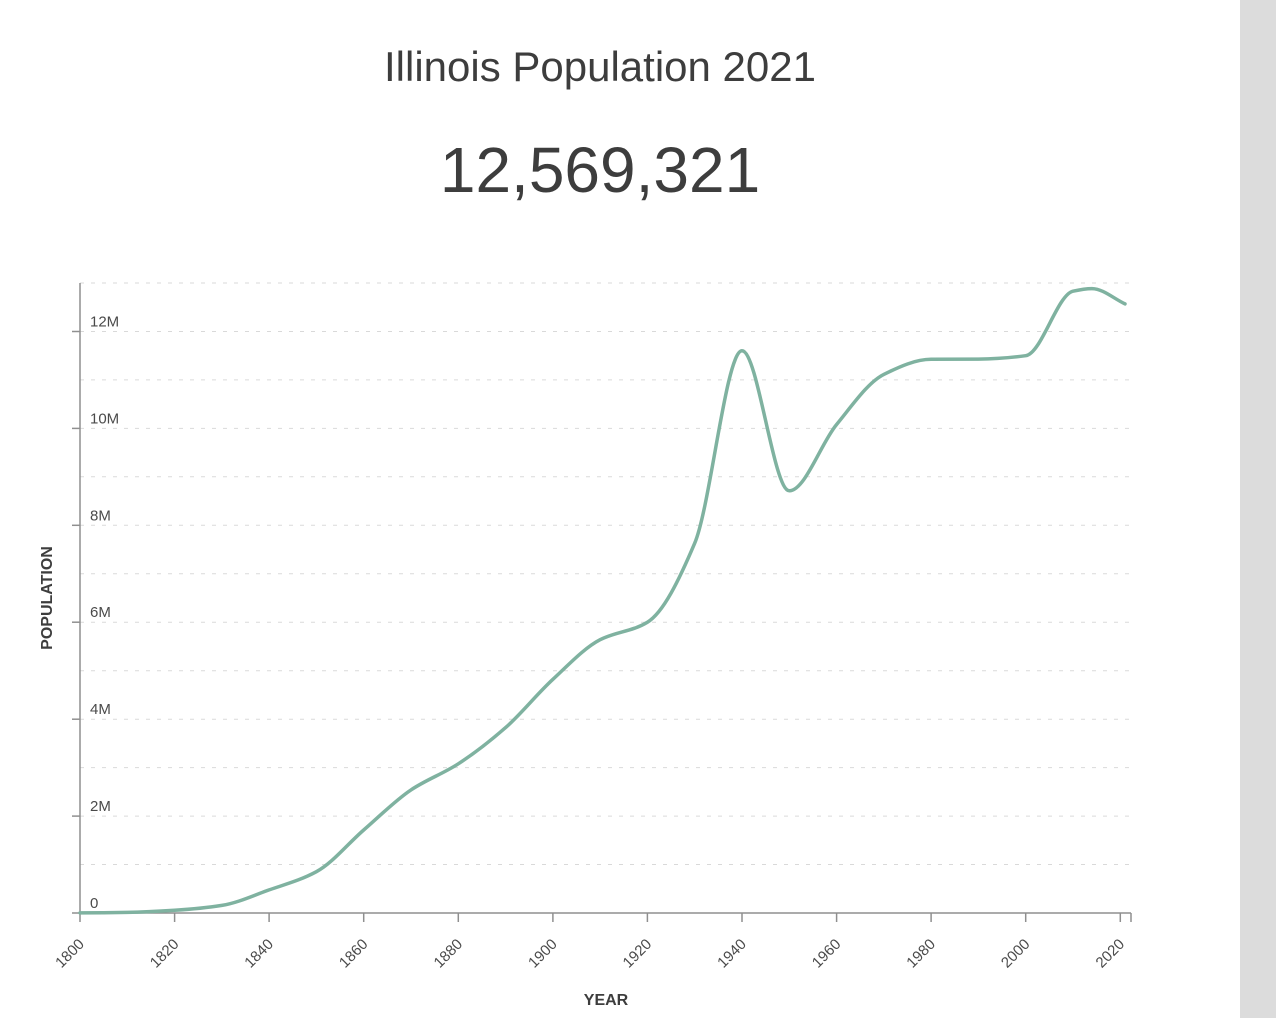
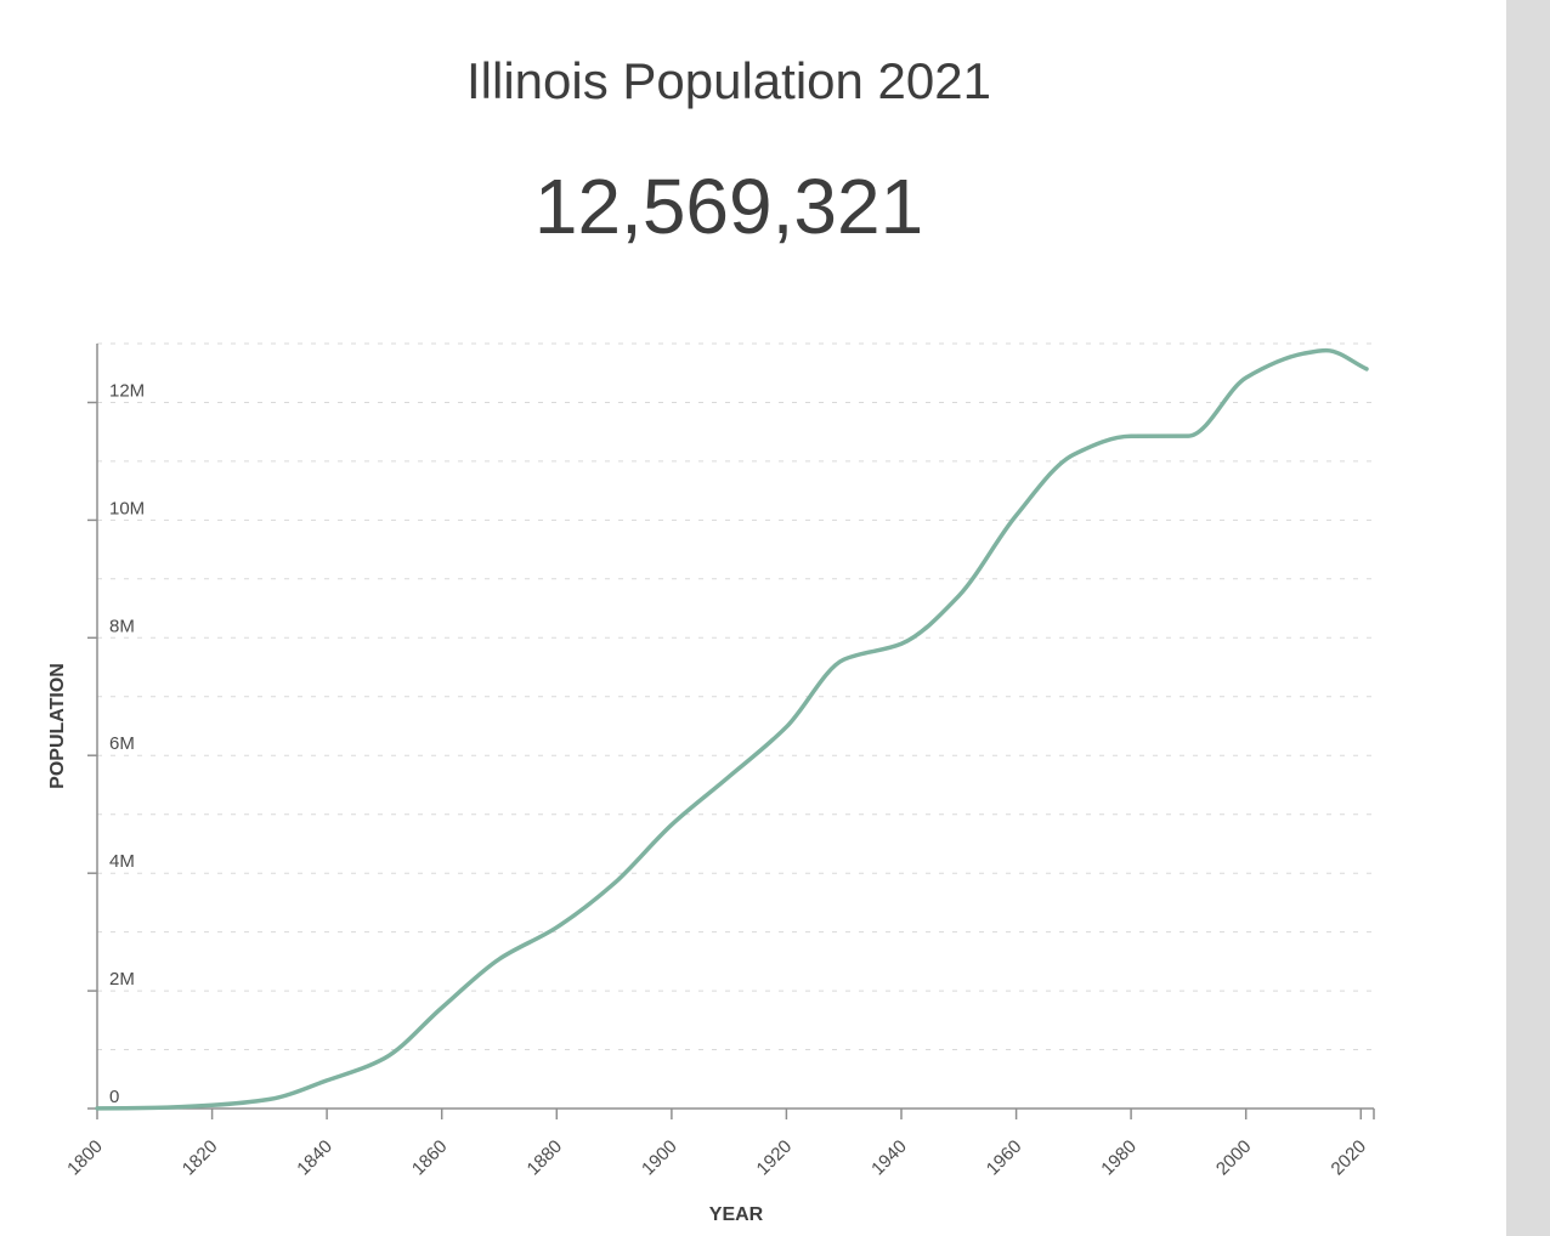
1920: 6.0M -> 6.5M
1940: 11.6M -> 7.9M
2000: 11.5M -> 12.4M
